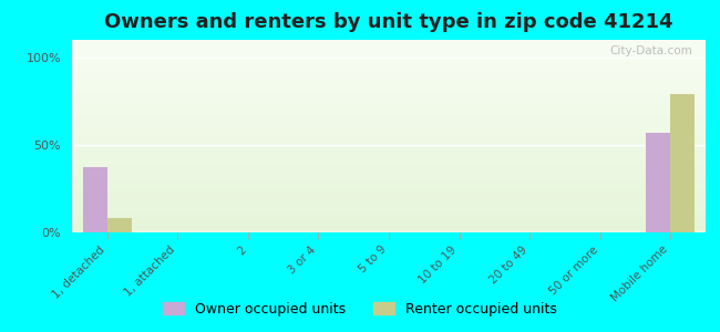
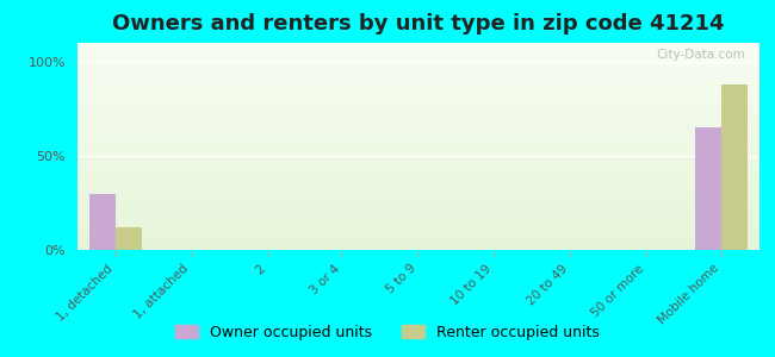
Owner occupied units/1, detached: 37% -> 30%
Renter occupied units/1, detached: 8% -> 12%
Owner occupied units/Mobile home: 57% -> 65%
Renter occupied units/Mobile home: 79% -> 88%
